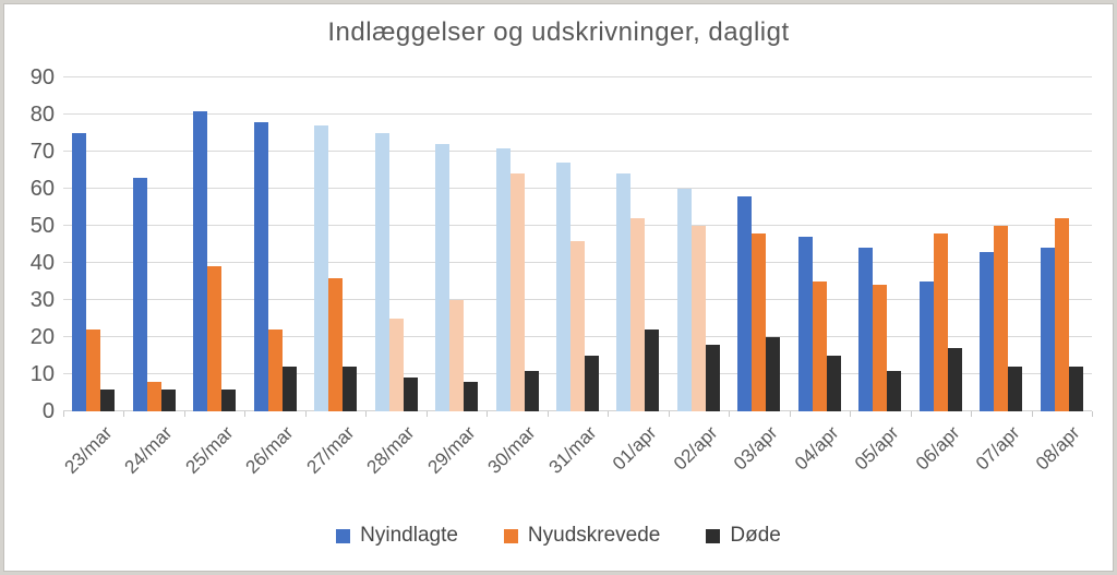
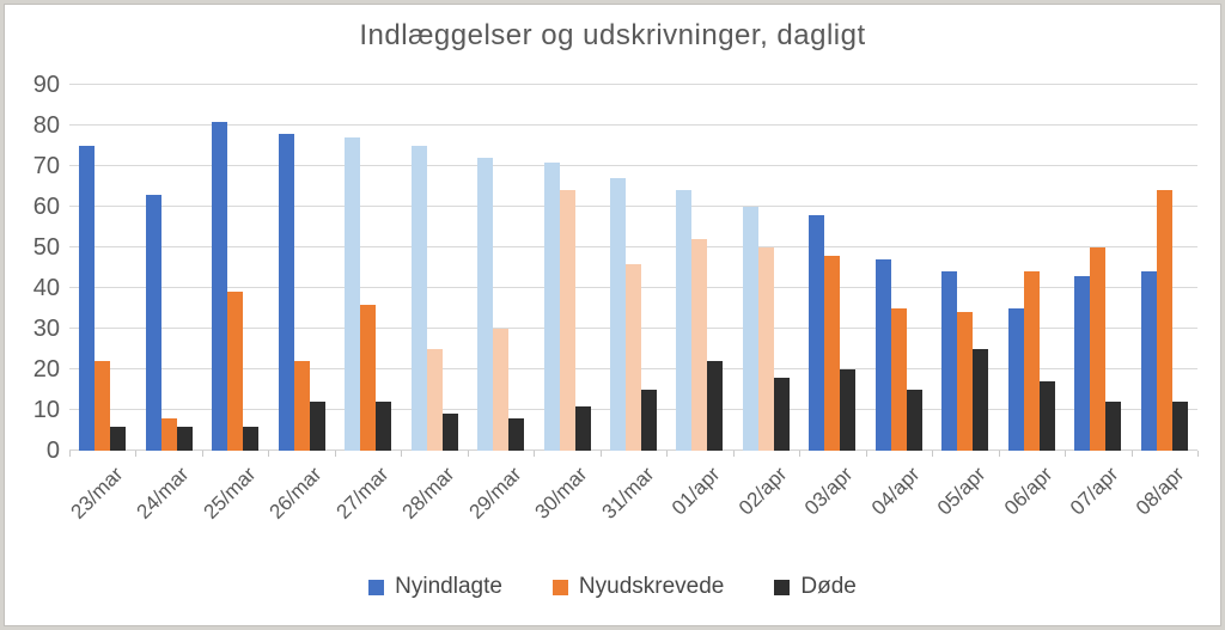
Døde/05/apr: 11 -> 25
Nyudskrevede/06/apr: 48 -> 44
Nyudskrevede/08/apr: 52 -> 64
